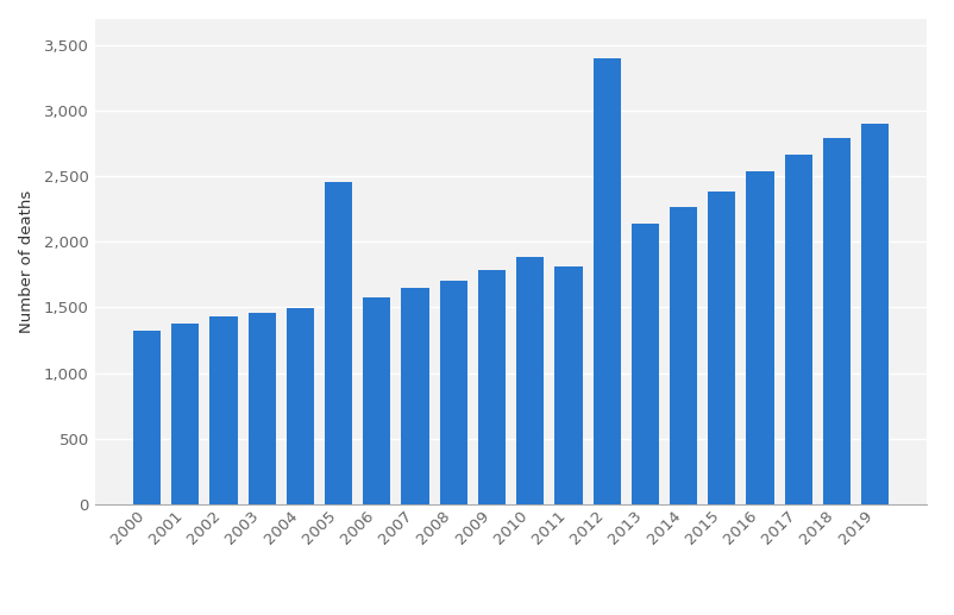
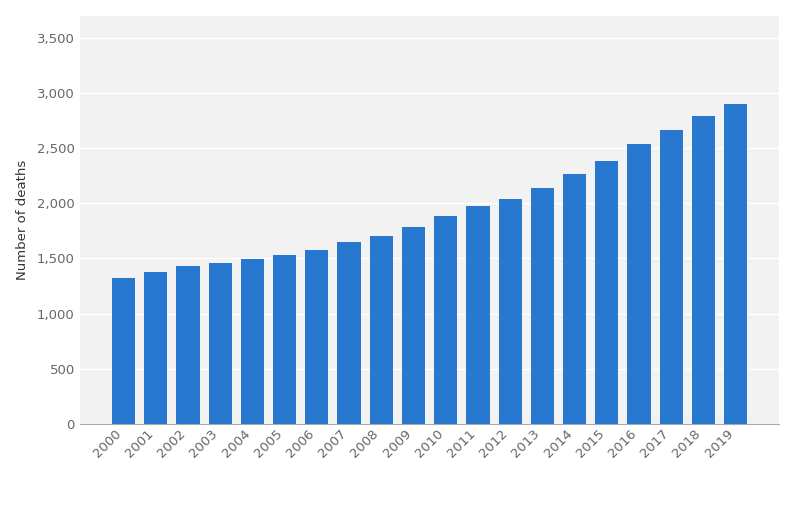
2005: 2,450 -> 1,530
2011: 1,810 -> 1,970
2012: 3,400 -> 2,040
